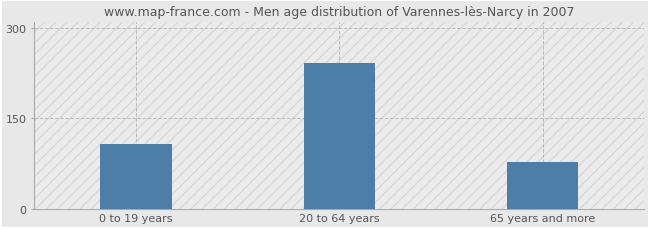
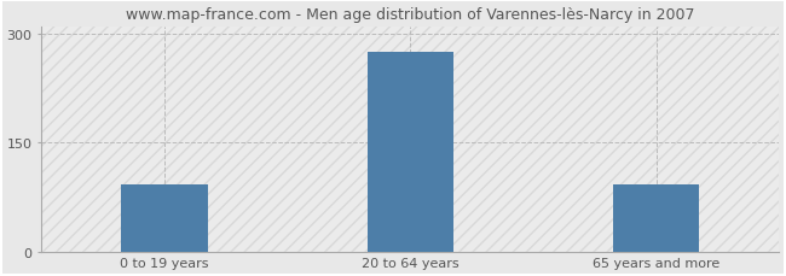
0 to 19 years: 107 -> 92
20 to 64 years: 242 -> 274
65 years and more: 78 -> 92
